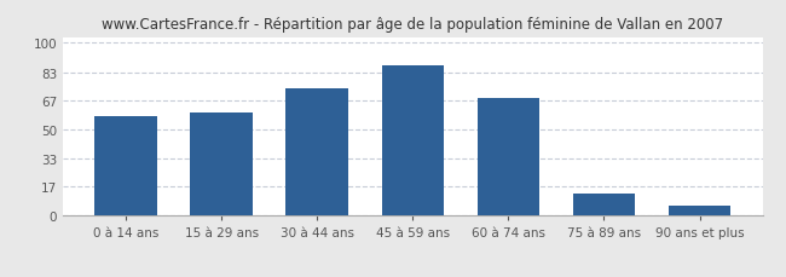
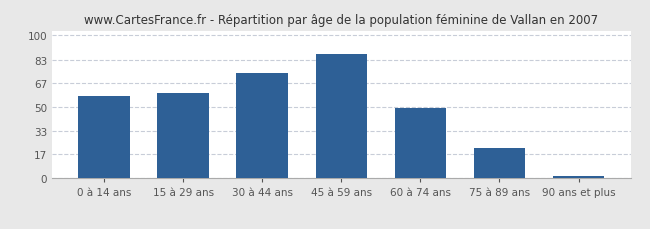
60 à 74 ans: 68 -> 49
75 à 89 ans: 13 -> 21
90 ans et plus: 6 -> 2
